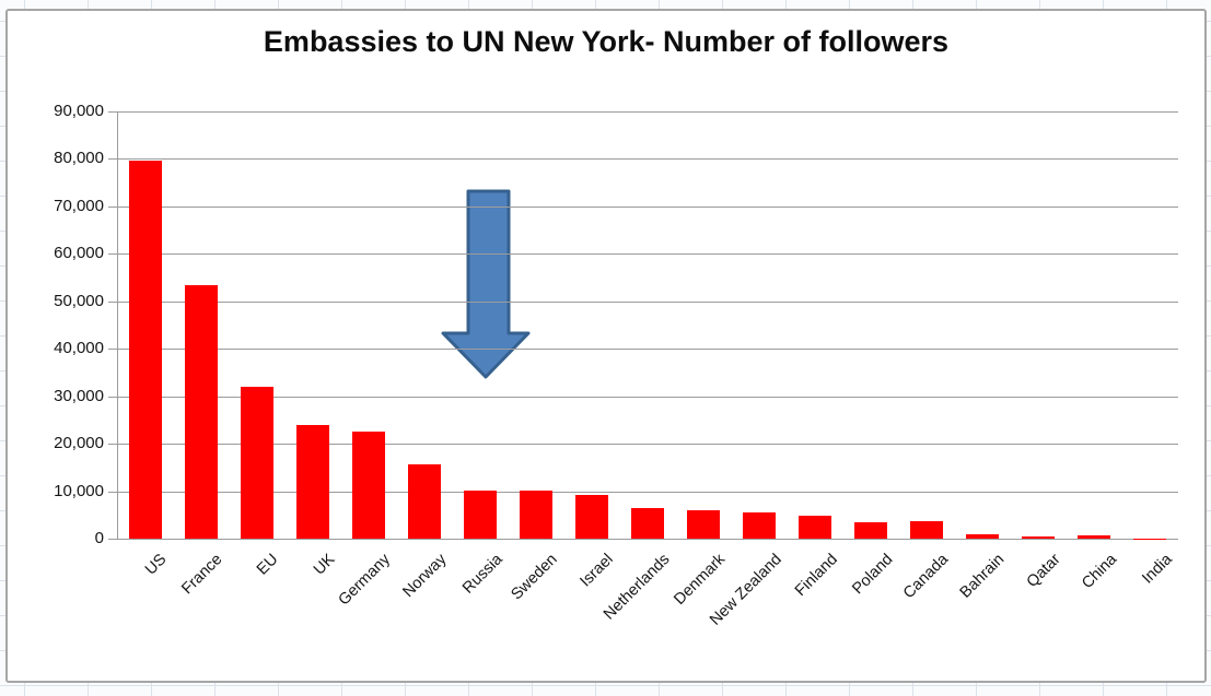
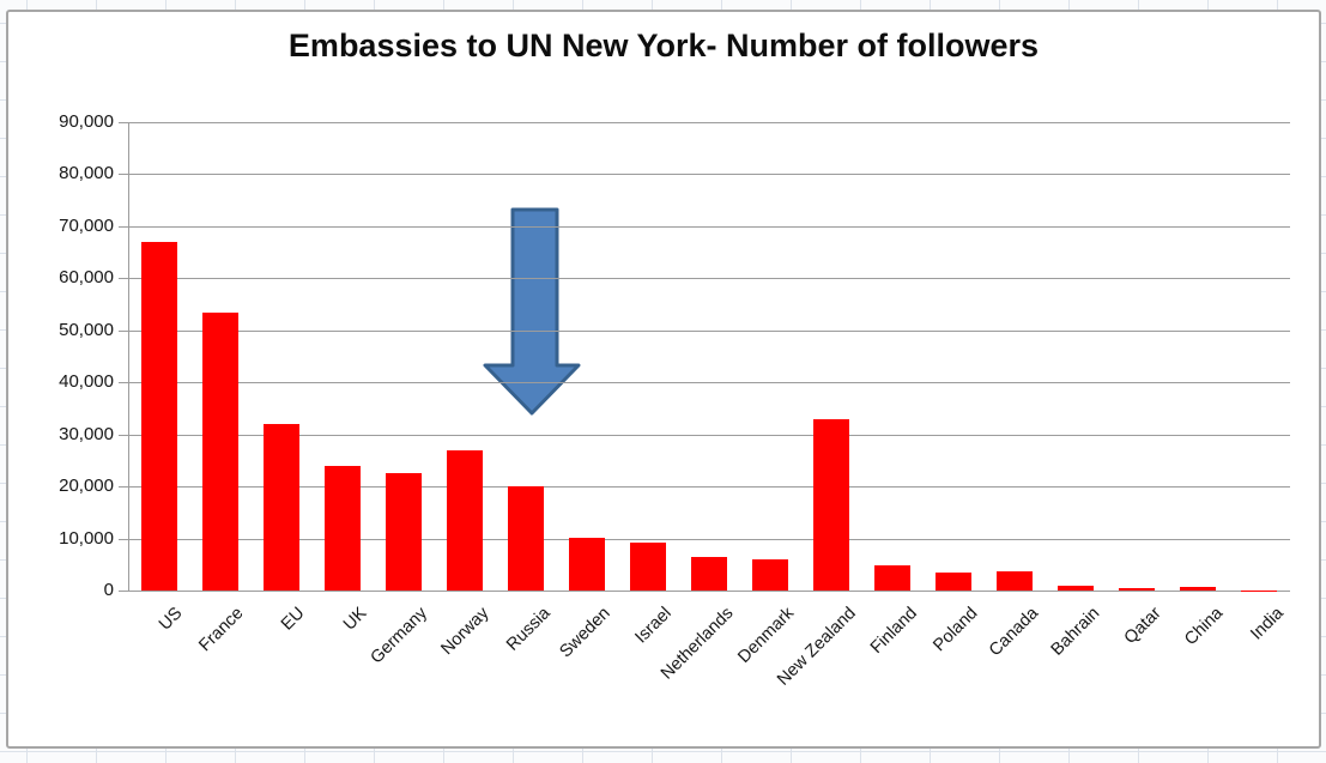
US: 80000 -> 67000
Norway: 16000 -> 27000
Russia: 10000 -> 20000
New Zealand: 6000 -> 33000
